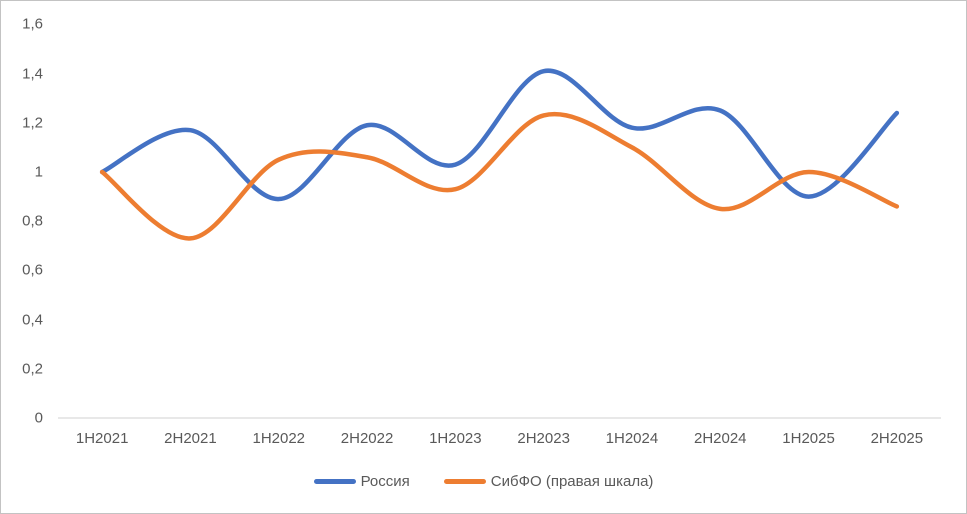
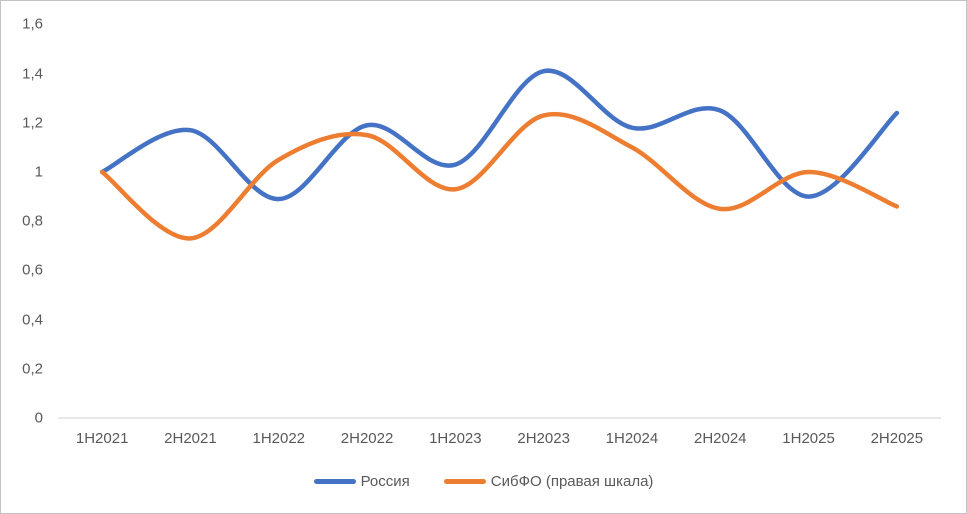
СибФО (правая шкала)/2H2022: 1,06 -> 1,15
